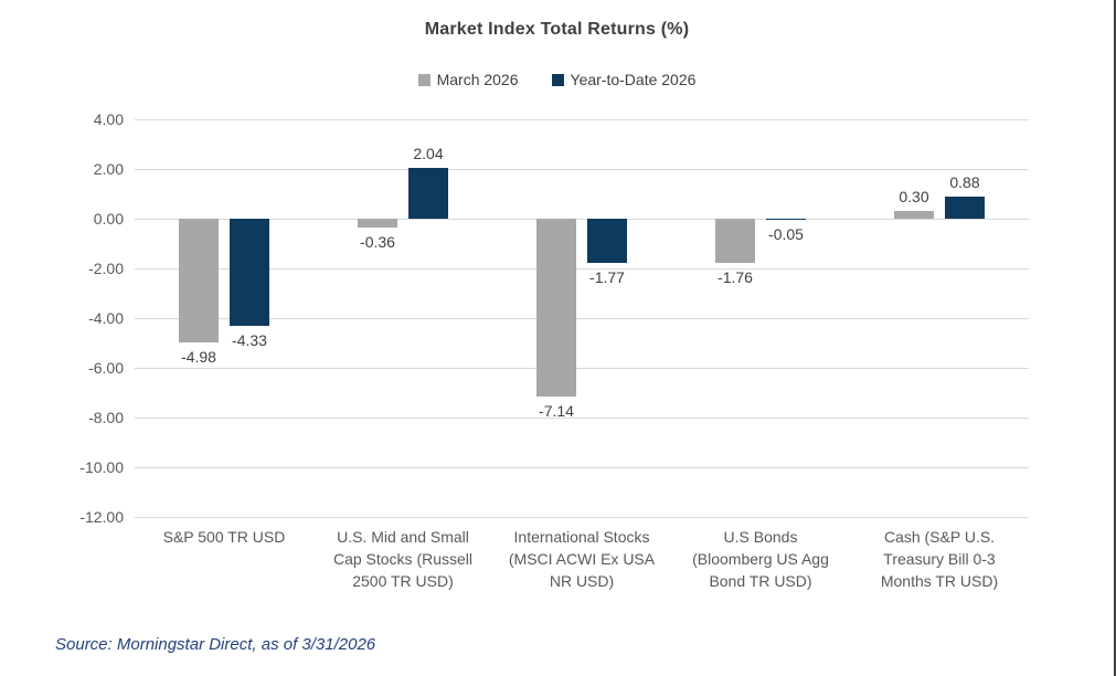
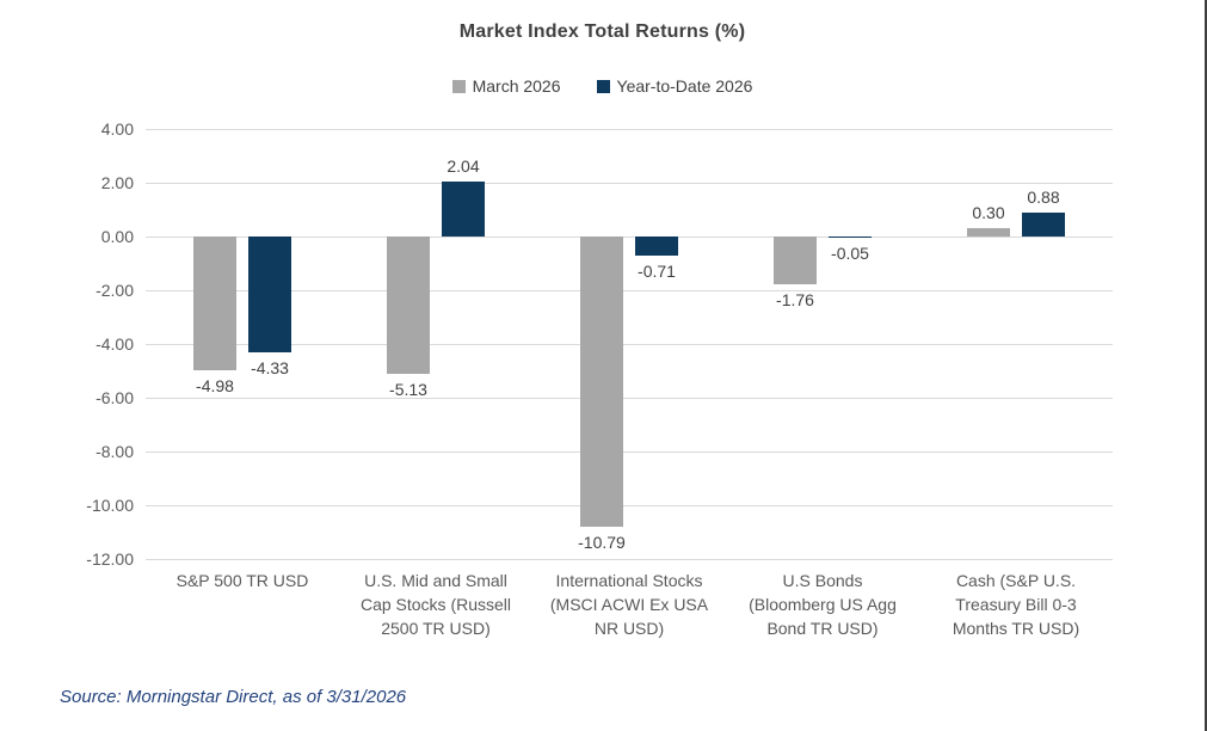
March 2026/U.S. Mid and Small Cap Stocks (Russell 2500 TR USD): -0.36 -> -5.13
March 2026/International Stocks (MSCI ACWI Ex USA NR USD): -7.14 -> -10.79
Year-to-Date 2026/International Stocks (MSCI ACWI Ex USA NR USD): -1.77 -> -0.71
